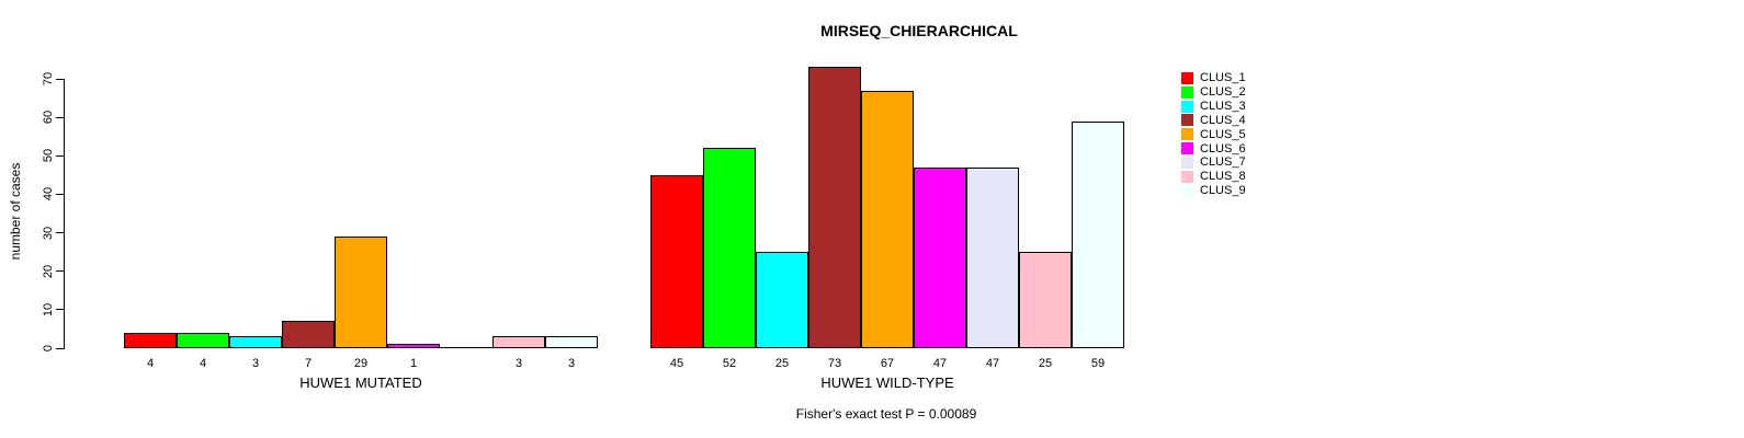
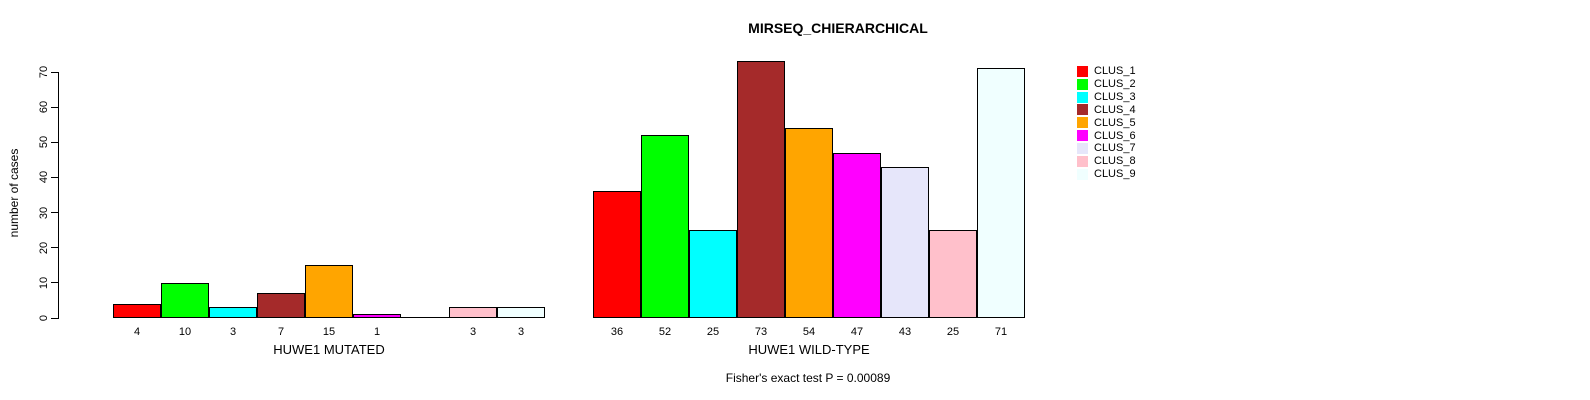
CLUS_2/HUWE1 MUTATED: 4 -> 10
CLUS_5/HUWE1 MUTATED: 29 -> 15
CLUS_1/HUWE1 WILD-TYPE: 45 -> 36
CLUS_5/HUWE1 WILD-TYPE: 67 -> 54
CLUS_7/HUWE1 WILD-TYPE: 47 -> 43
CLUS_9/HUWE1 WILD-TYPE: 59 -> 71
